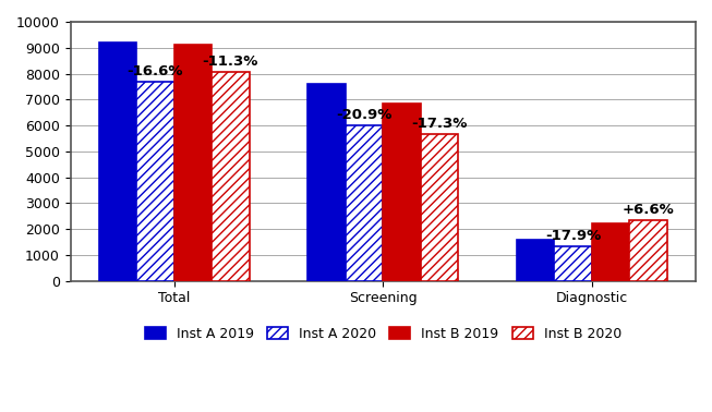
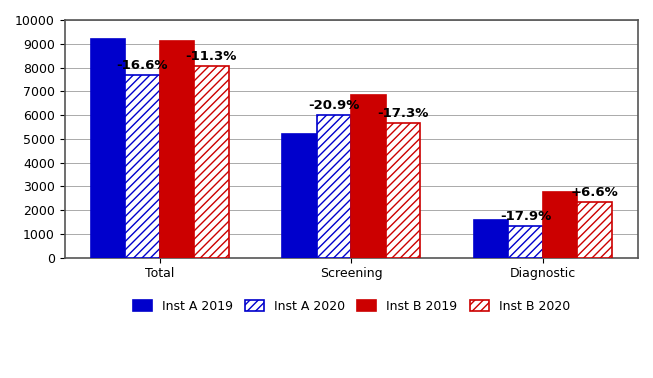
Inst A 2019/Screening: 7600 -> 5200
Inst B 2019/Diagnostic: 2200 -> 2750
